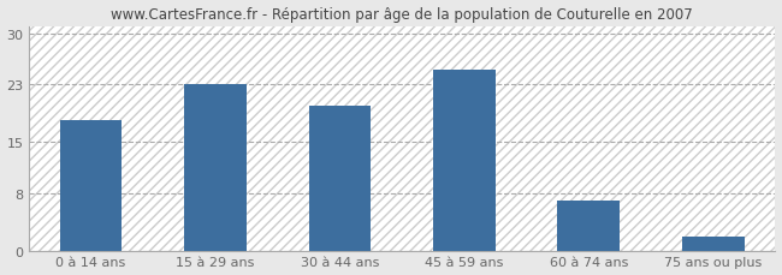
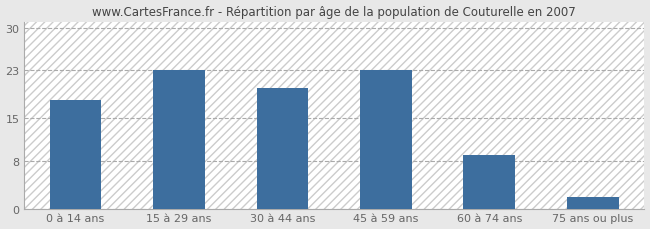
45 à 59 ans: 25 -> 23
60 à 74 ans: 7 -> 9
